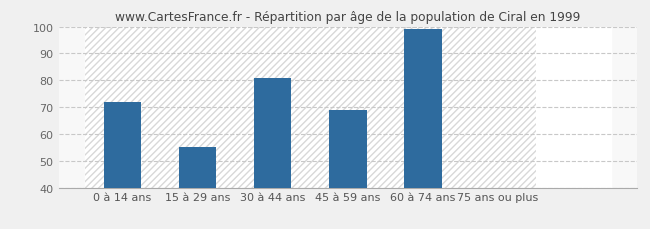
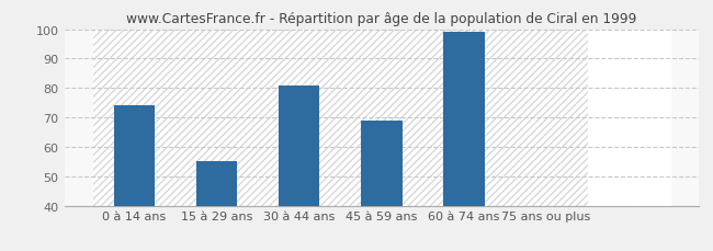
0 à 14 ans: 72 -> 74
